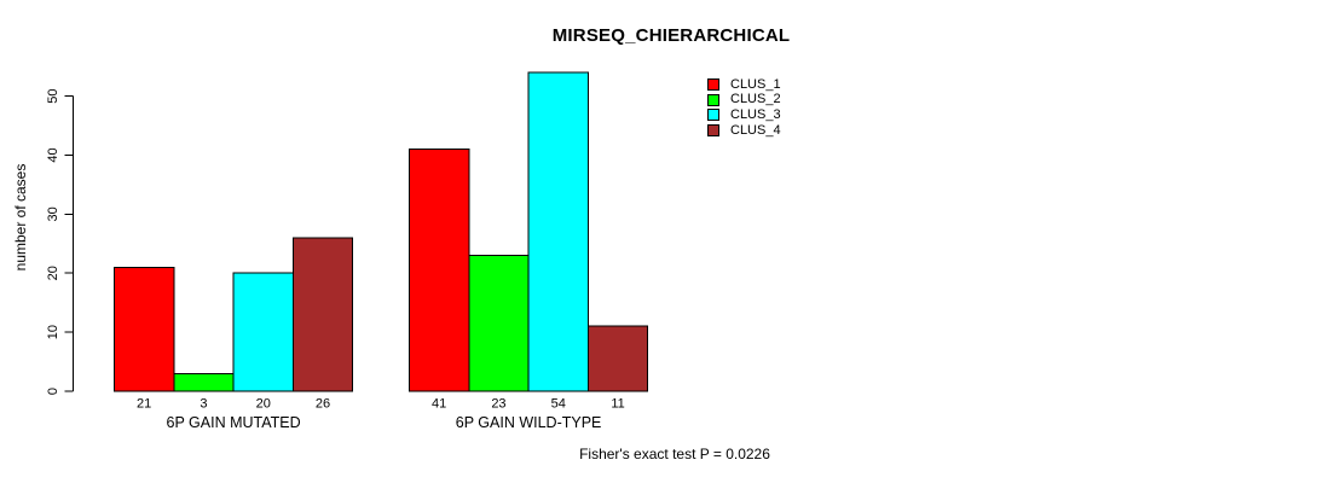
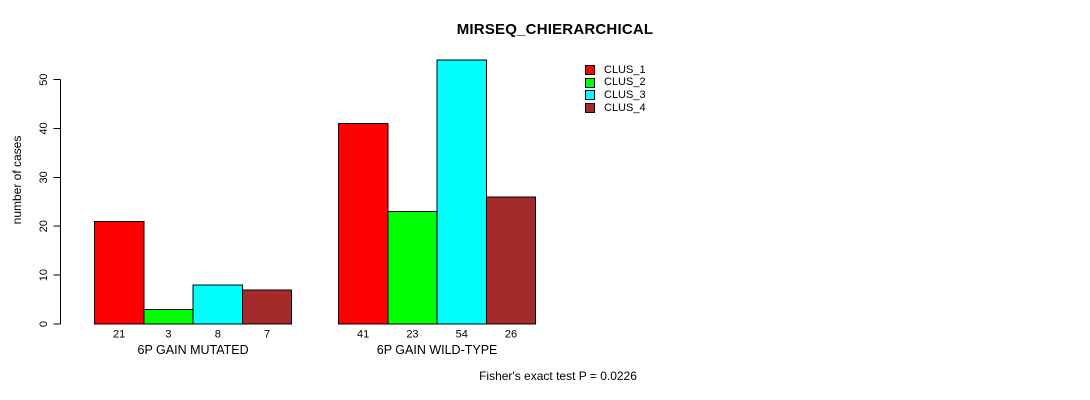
CLUS_3/6P GAIN MUTATED: 20 -> 8
CLUS_4/6P GAIN MUTATED: 26 -> 7
CLUS_4/6P GAIN WILD-TYPE: 11 -> 26
